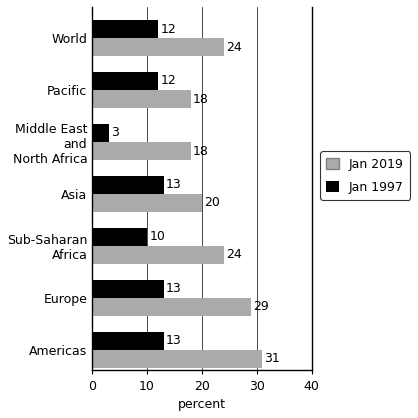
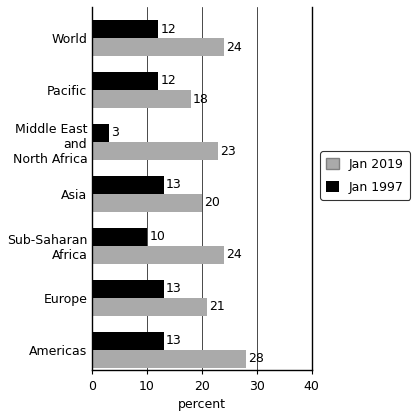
Jan 2019/Middle East and North Africa: 18 -> 23
Jan 2019/Europe: 29 -> 21
Jan 2019/Americas: 31 -> 28
